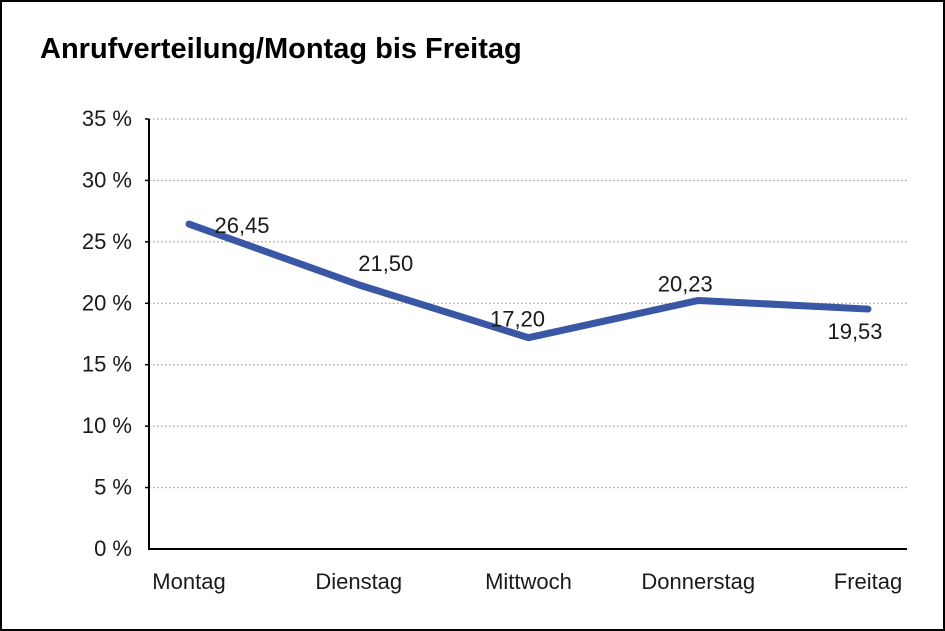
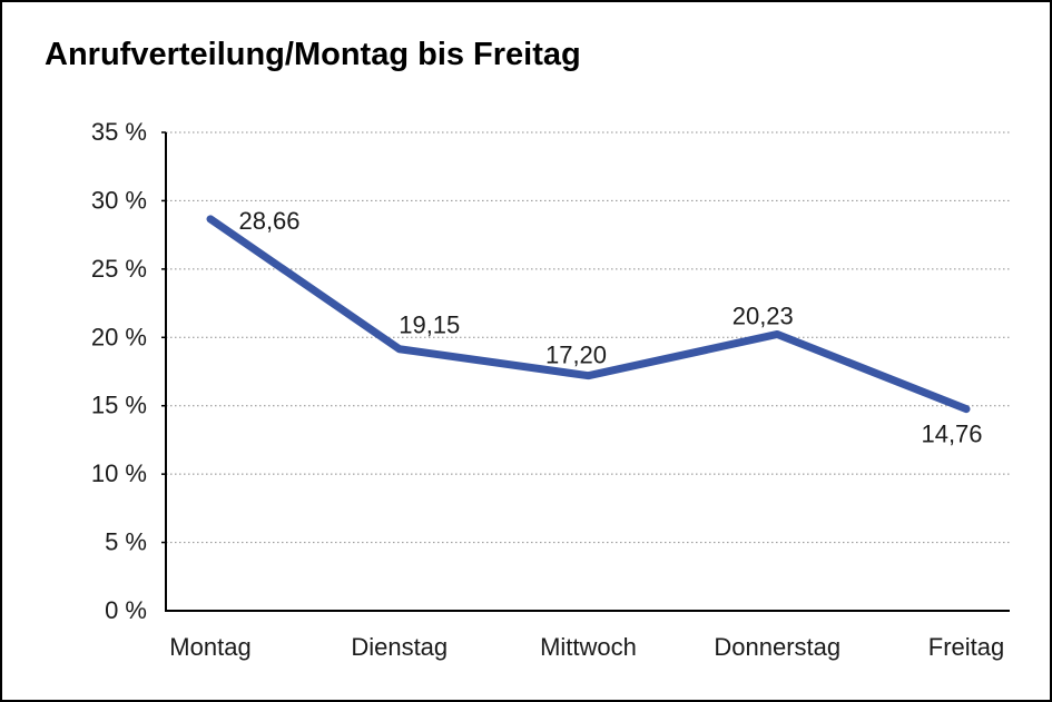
Montag: 26,45 -> 28,66
Dienstag: 21,50 -> 19,15
Freitag: 19,53 -> 14,76
